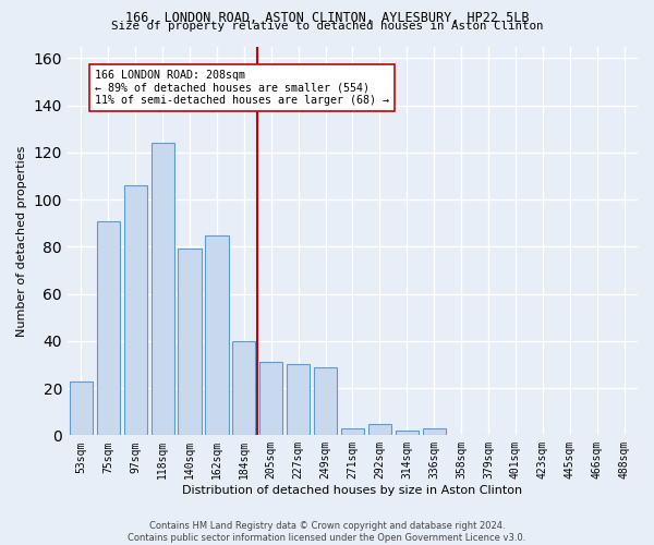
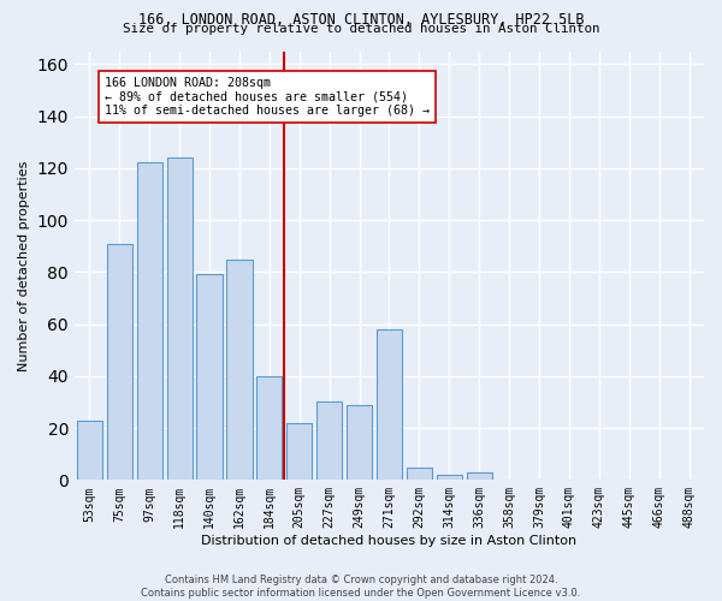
97sqm: 106 -> 122
205sqm: 31 -> 22
271sqm: 3 -> 58
